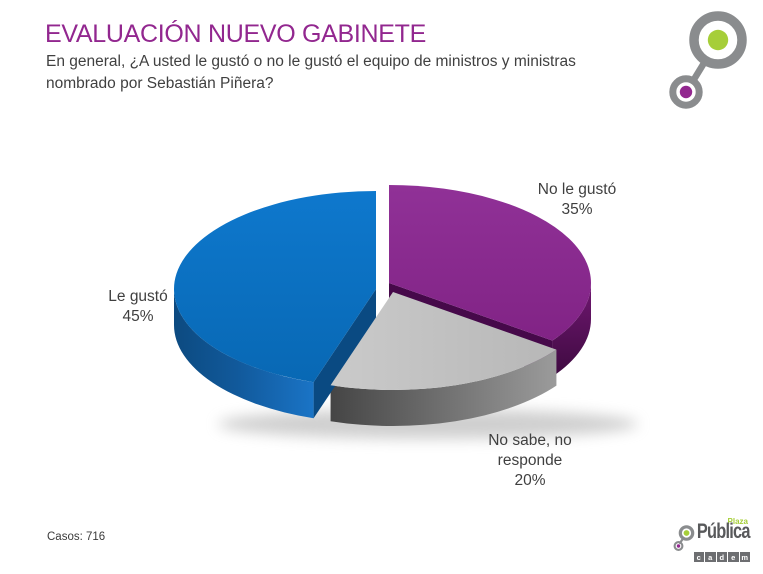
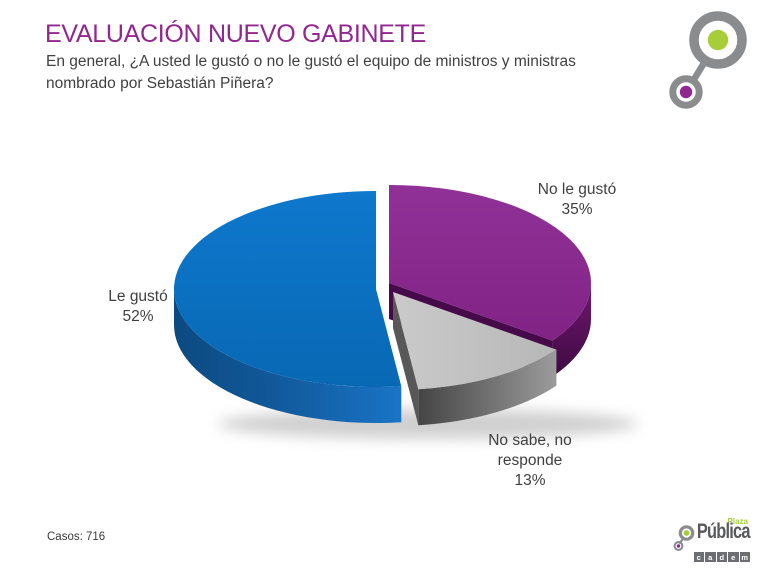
No sabe, no responde: 20% -> 13%
Le gustó: 45% -> 52%
